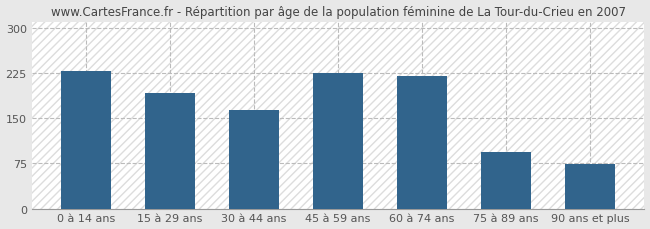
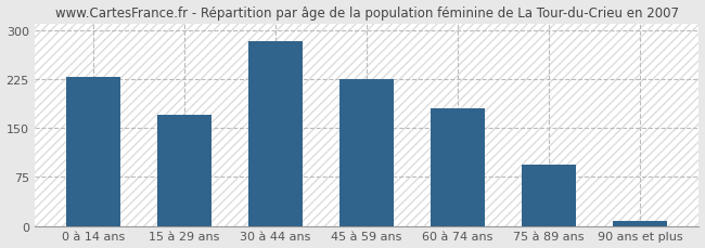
15 à 29 ans: 192 -> 170
30 à 44 ans: 164 -> 282
60 à 74 ans: 220 -> 180
90 ans et plus: 74 -> 8
